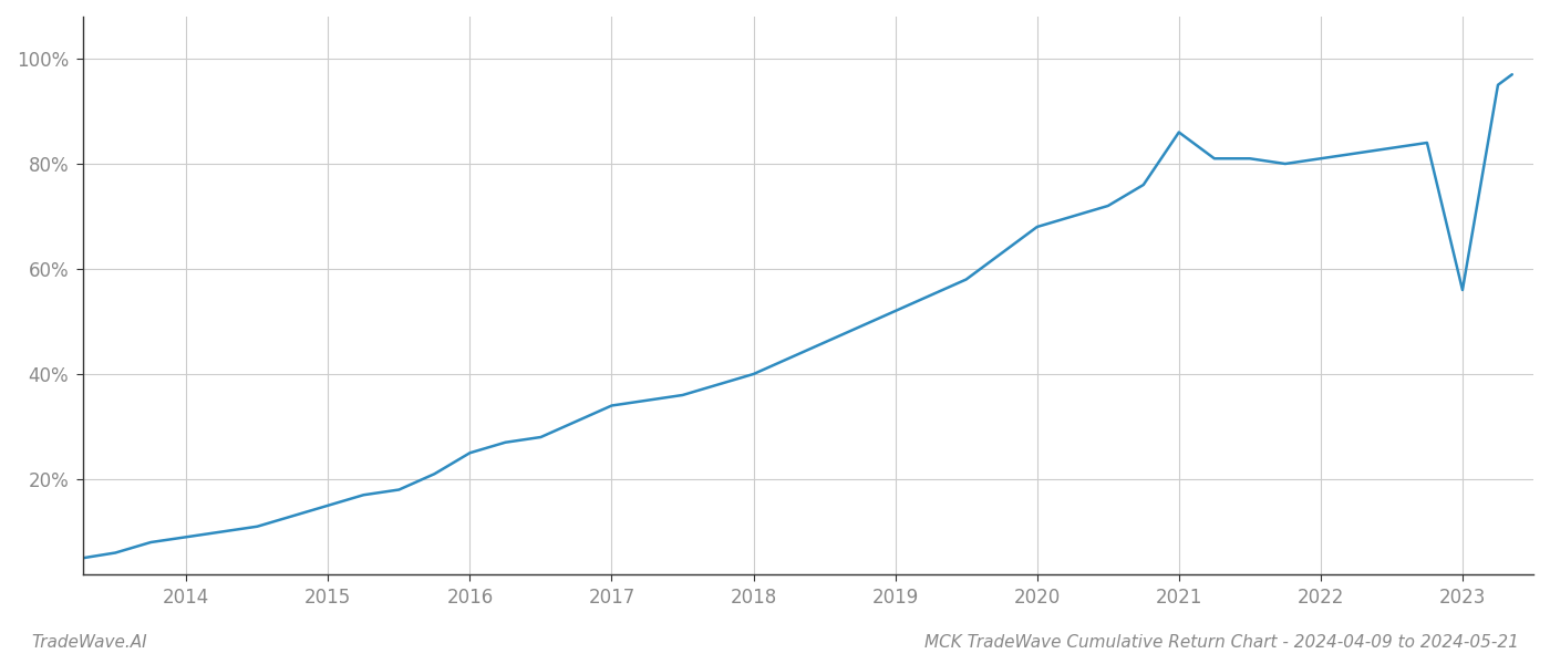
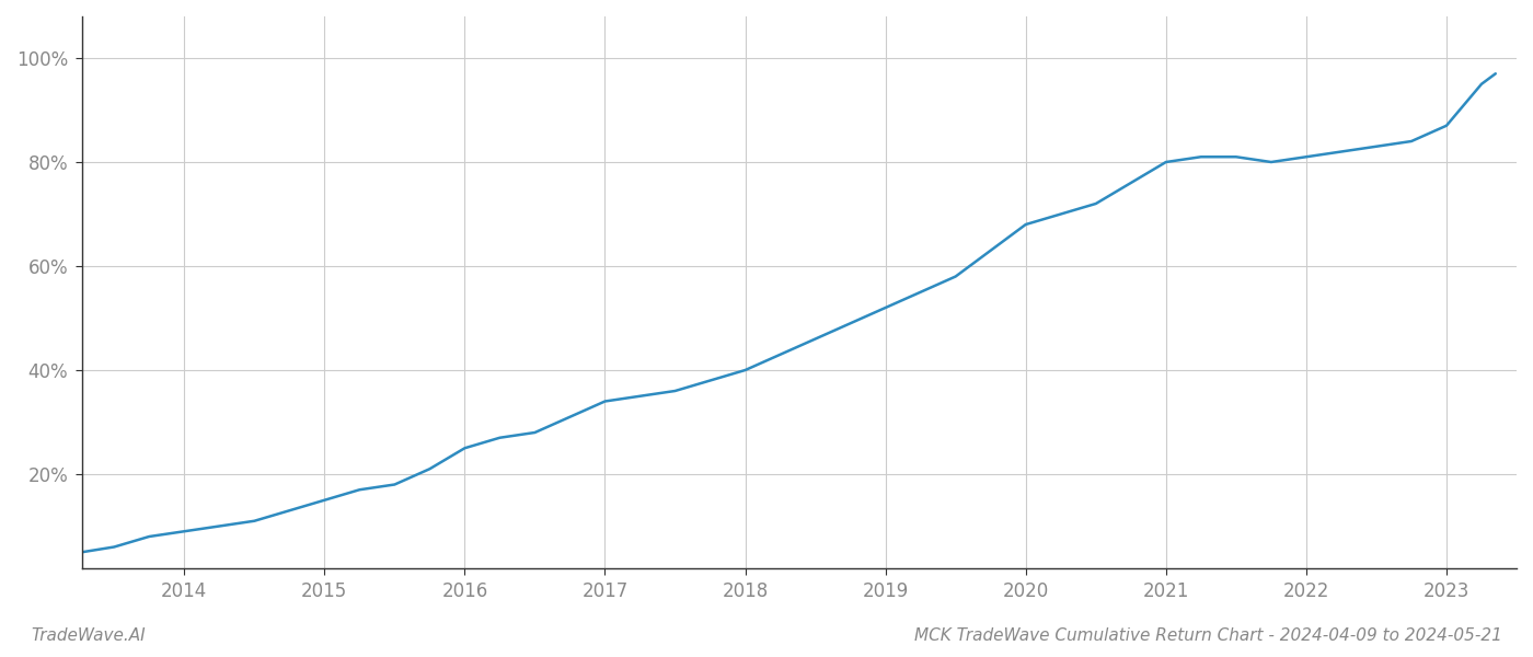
2021: 86% -> 80%
2023: 56% -> 87%
